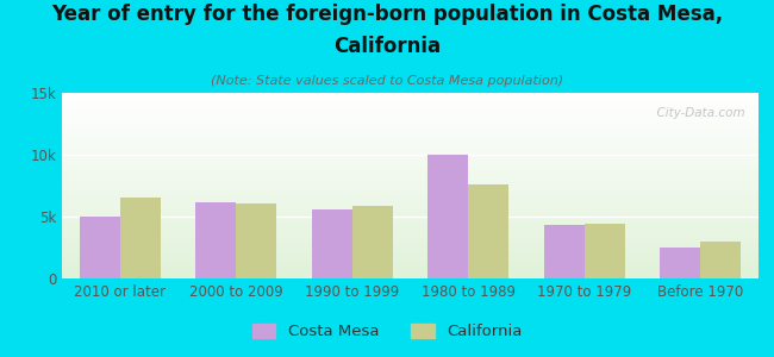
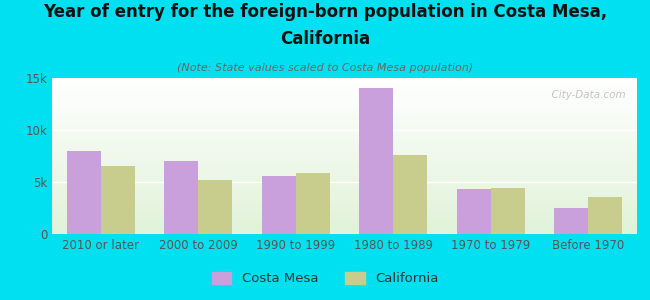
Costa Mesa/2010 or later: 5.0k -> 8.0k
Costa Mesa/2000 to 2009: 6.2k -> 7.0k
California/2000 to 2009: 6.1k -> 5.2k
Costa Mesa/1980 to 1989: 10.0k -> 14.0k
California/Before 1970: 3.0k -> 3.6k
